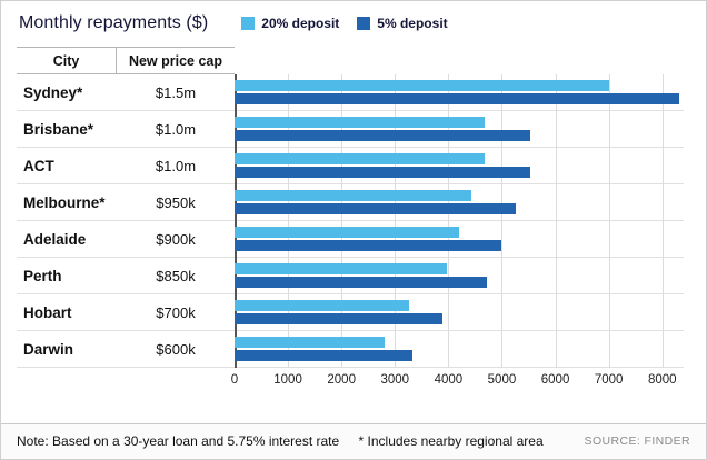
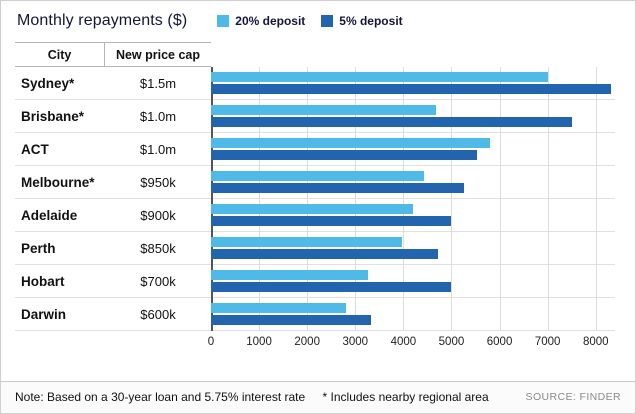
5% deposit/Brisbane*: 5500 -> 7500
20% deposit/ACT: 4700 -> 5800
5% deposit/Hobart: 3900 -> 5000
